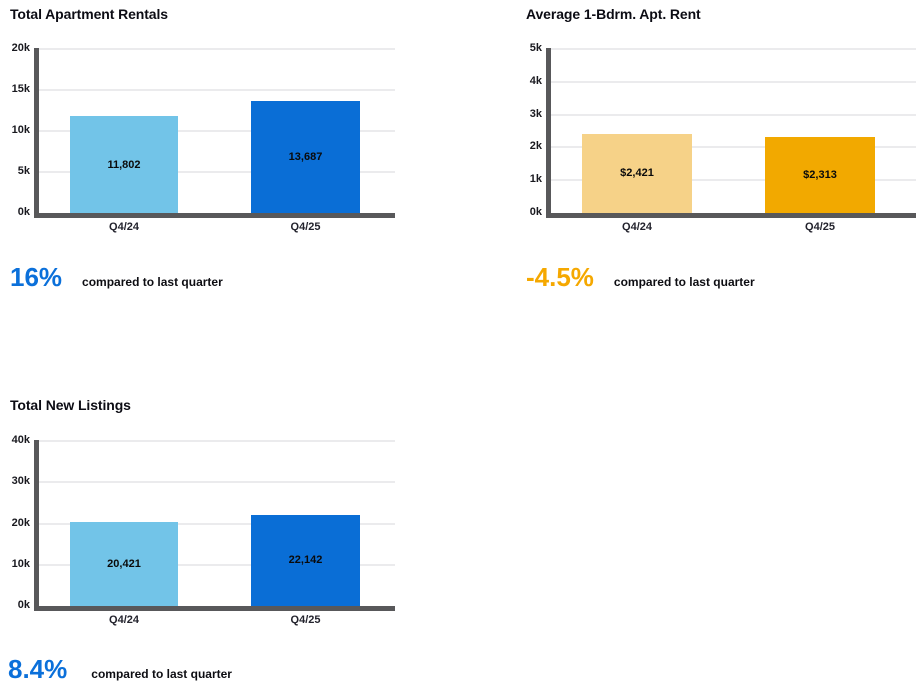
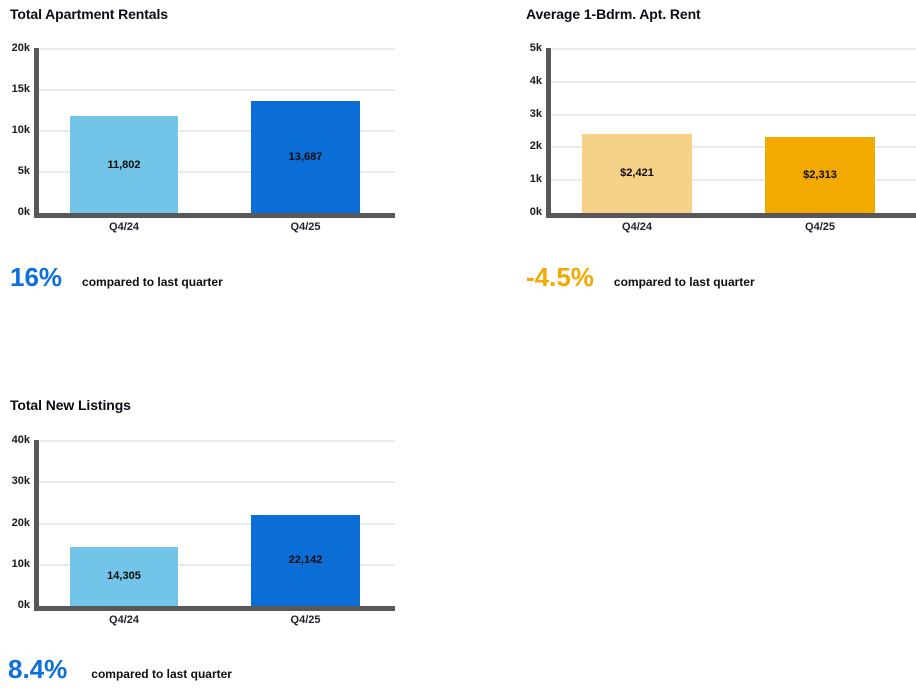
Total New Listings/Q4/24: 20,421 -> 14,305
